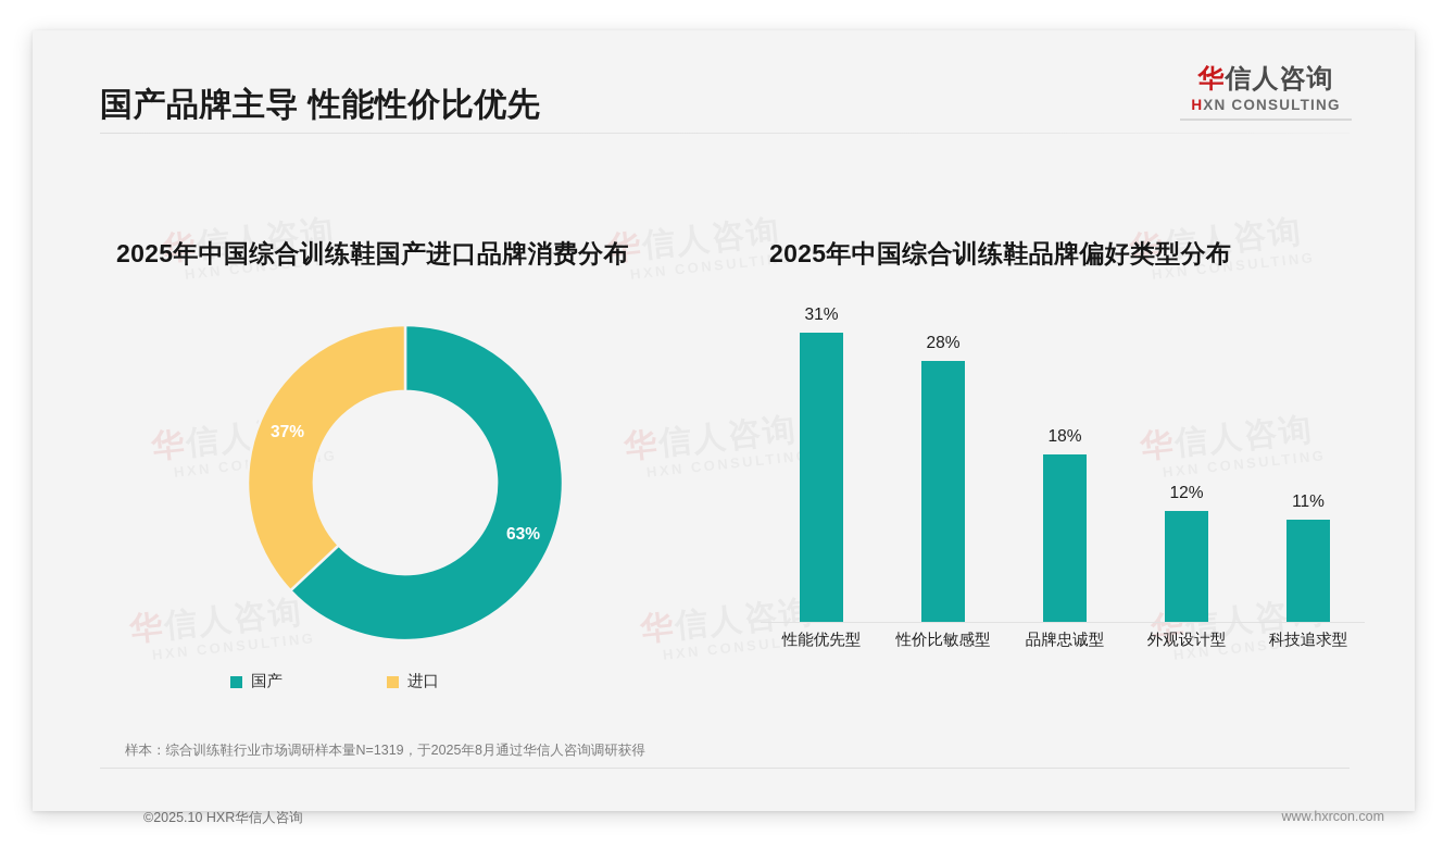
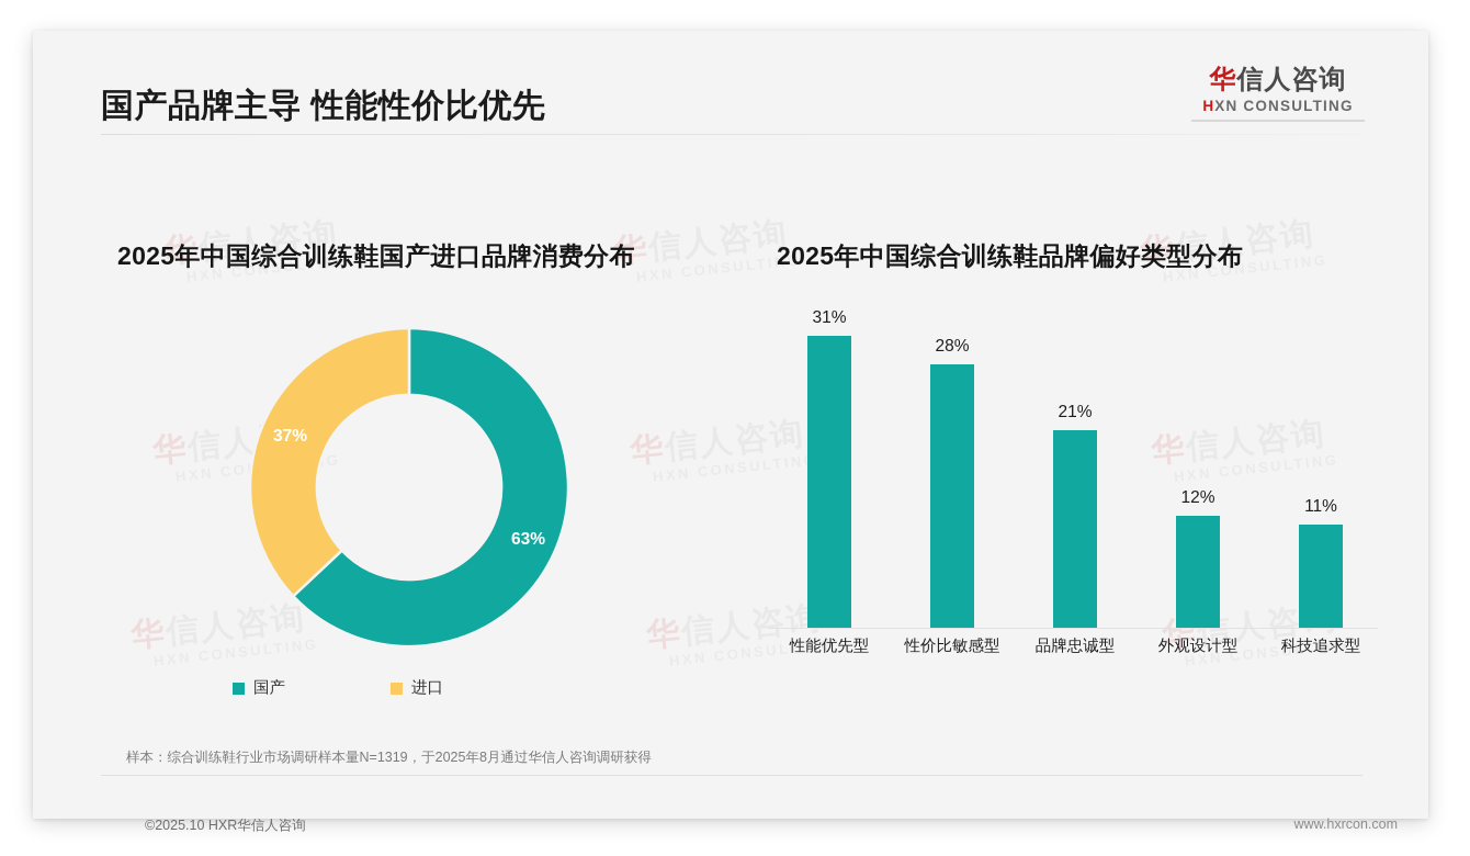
2025年中国综合训练鞋品牌偏好类型分布/品牌忠诚型: 18% -> 21%
